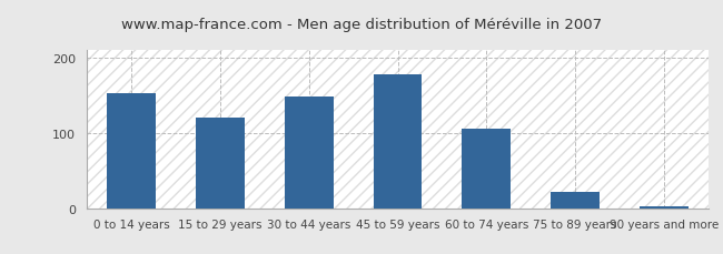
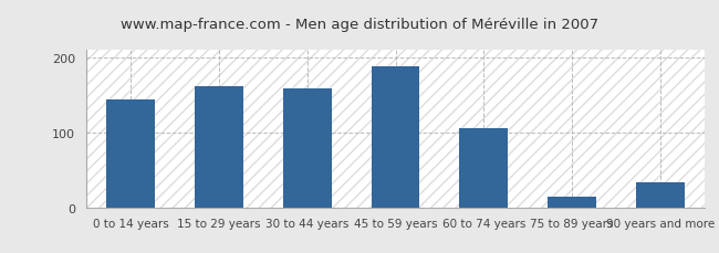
0 to 14 years: 152 -> 144
15 to 29 years: 120 -> 162
30 to 44 years: 148 -> 158
45 to 59 years: 178 -> 188
75 to 89 years: 22 -> 14
90 years and more: 2 -> 34
